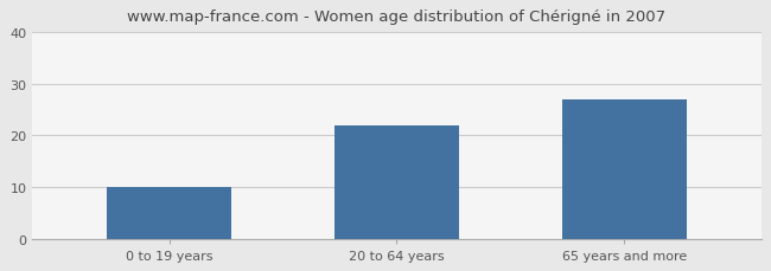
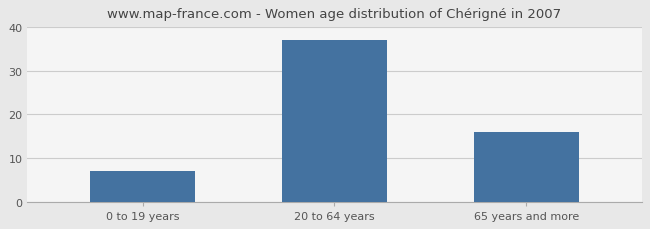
0 to 19 years: 10 -> 7
20 to 64 years: 22 -> 37
65 years and more: 27 -> 16
